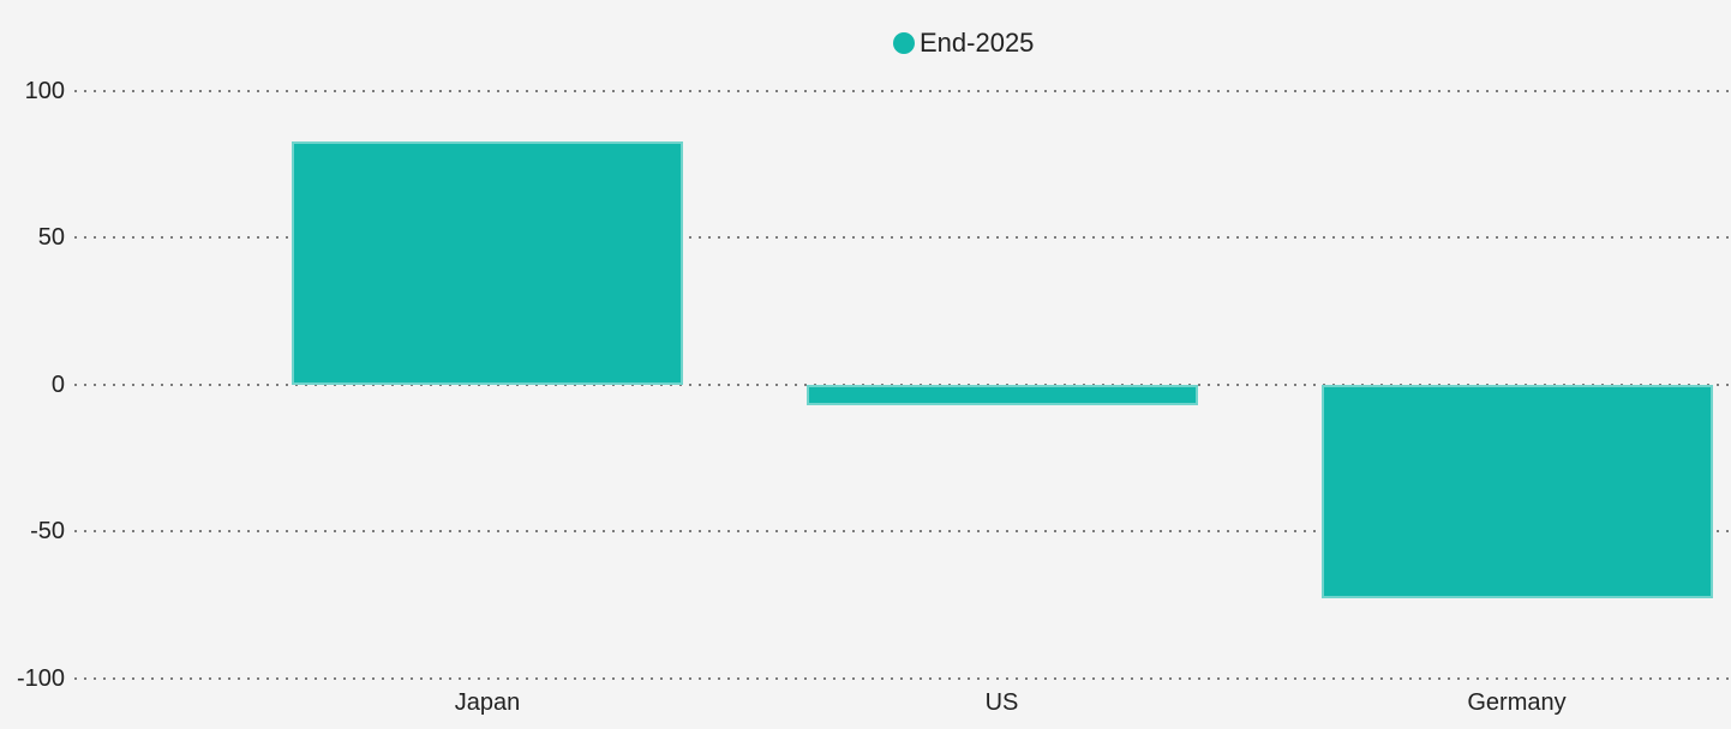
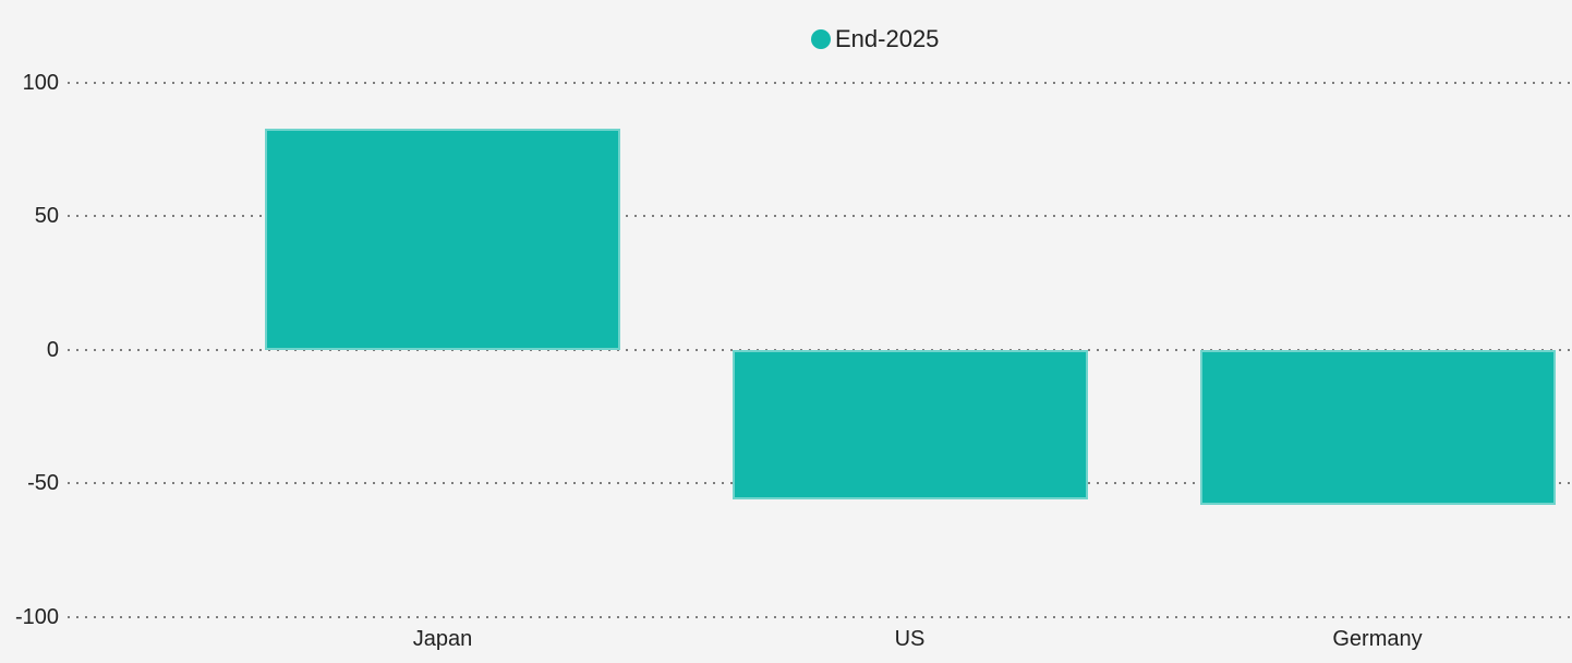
US: -7 -> -56
Germany: -73 -> -58
